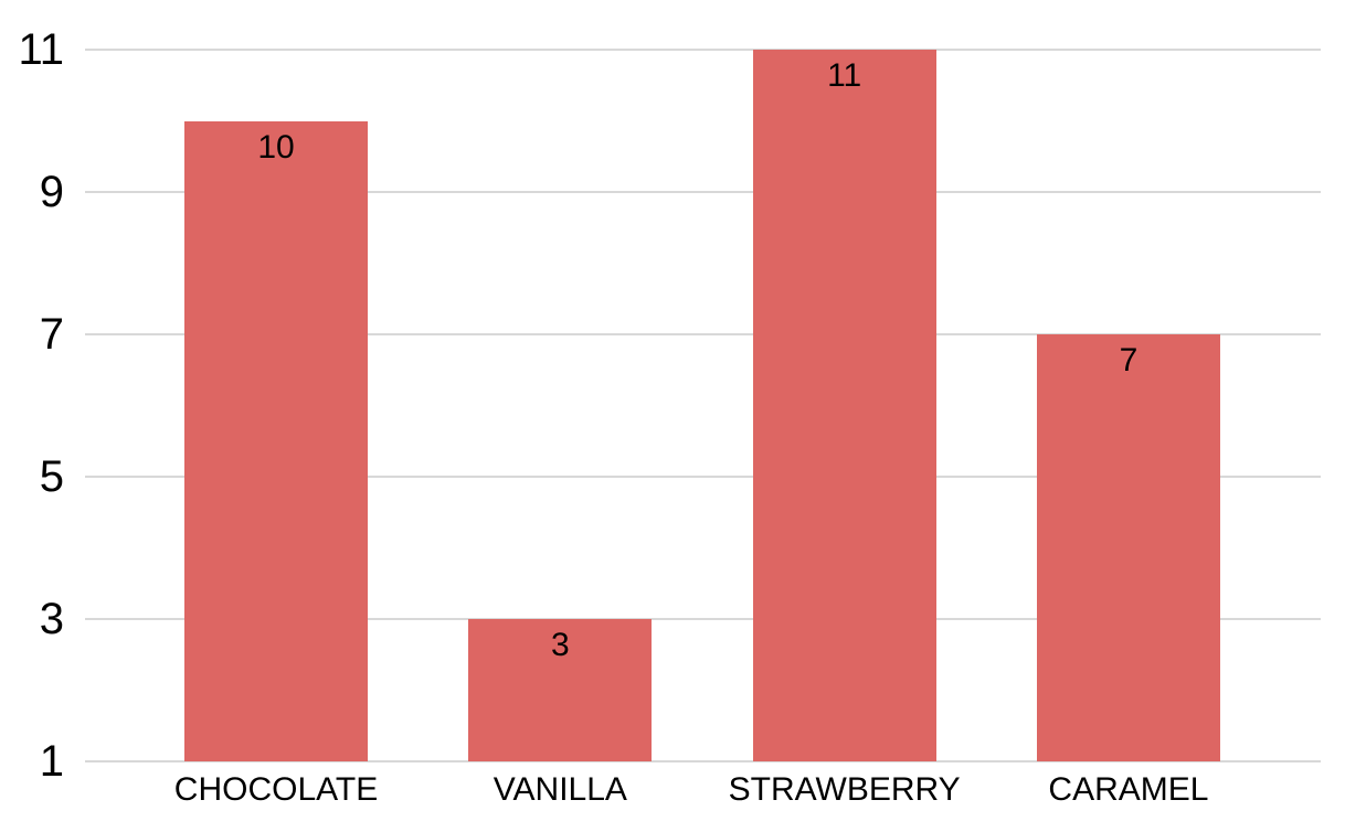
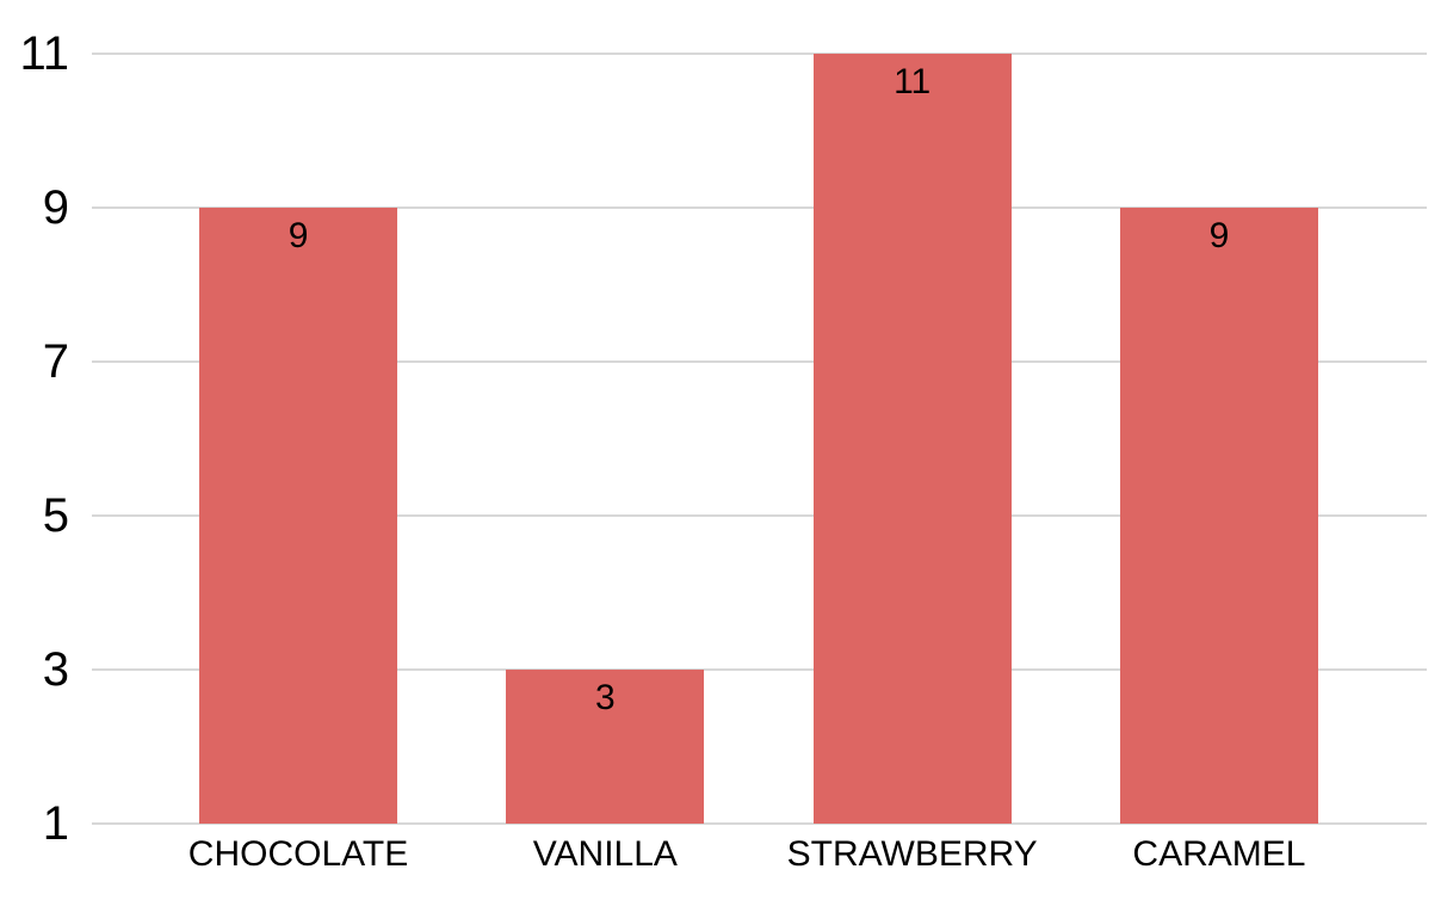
CHOCOLATE: 10 -> 9
CARAMEL: 7 -> 9
